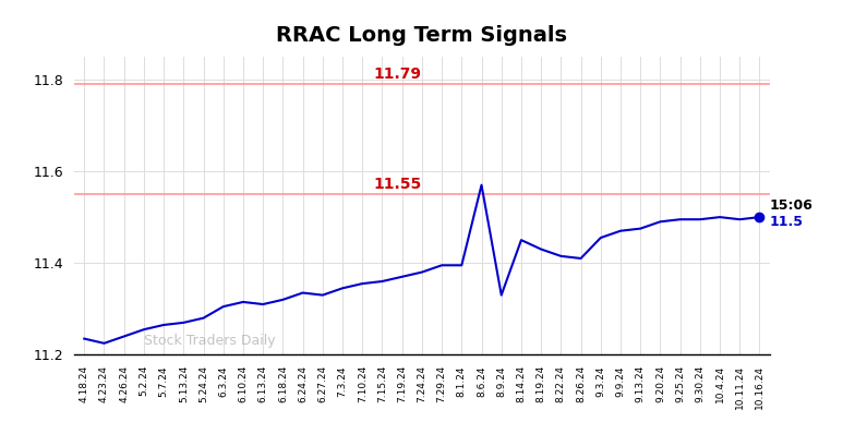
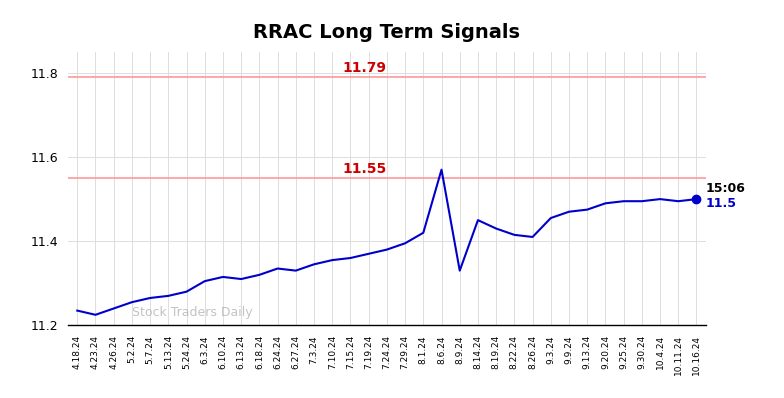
8.1.24: 11.395 -> 11.420
